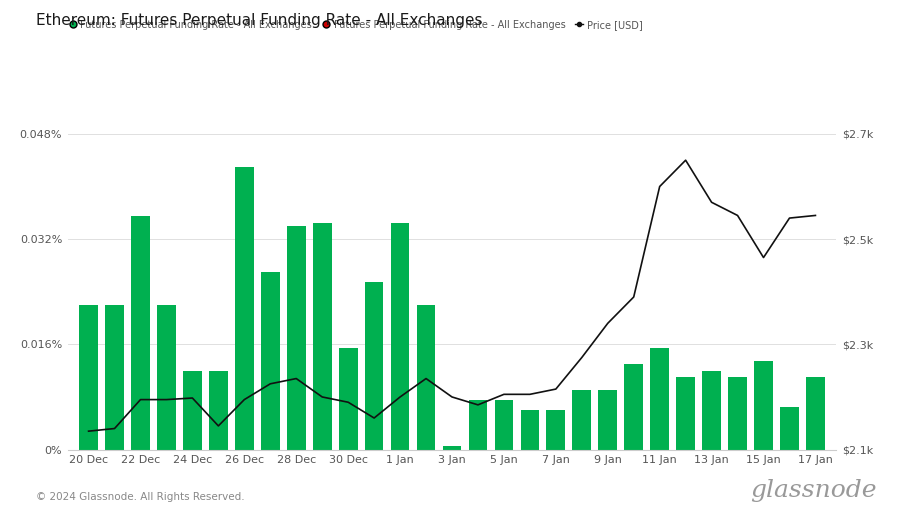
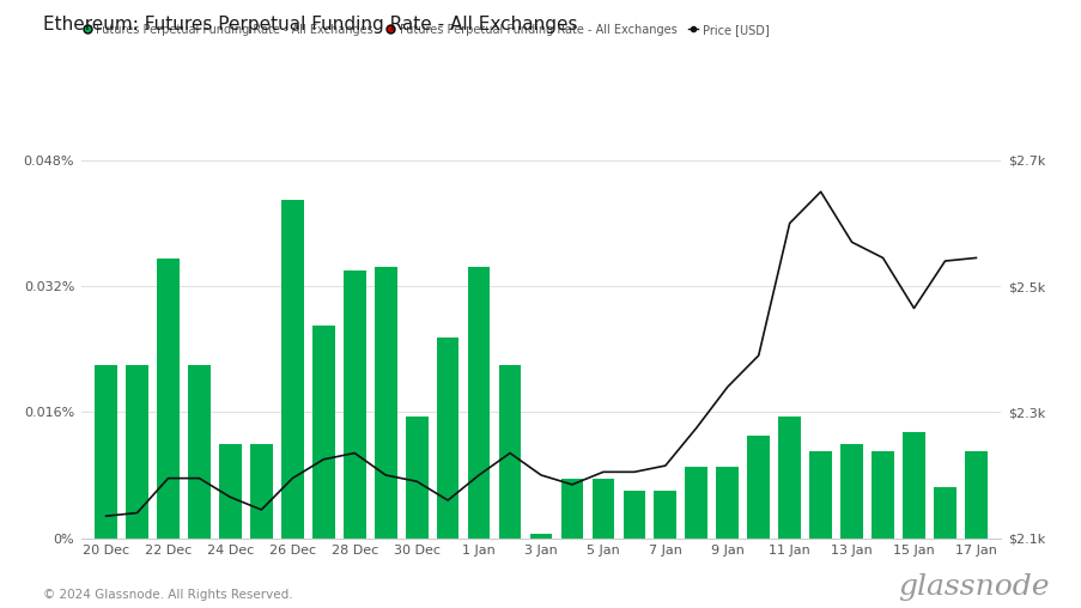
Price [USD]/24 Dec: $2.198k -> $2.165k
